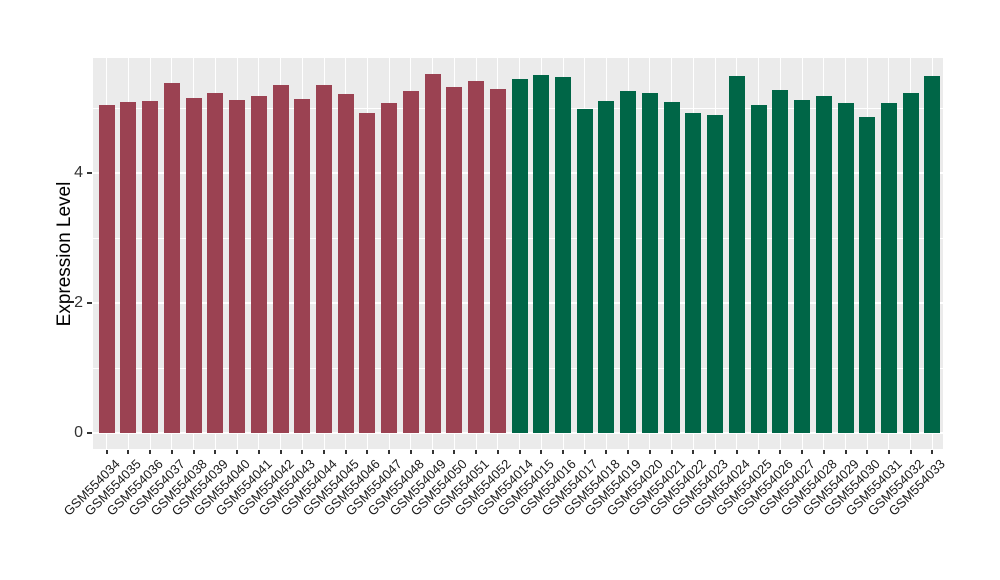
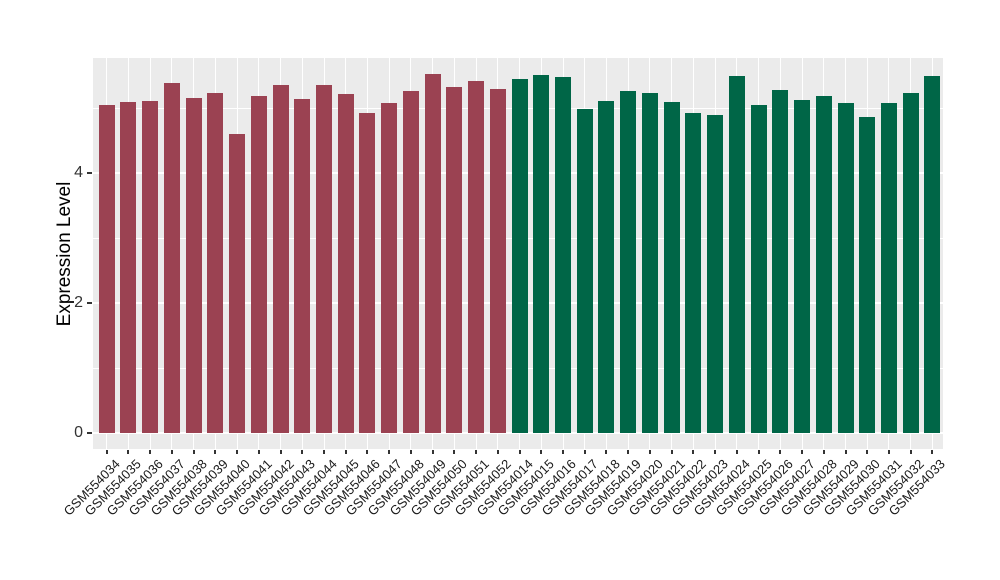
GSM554040: 5.1 -> 4.6
